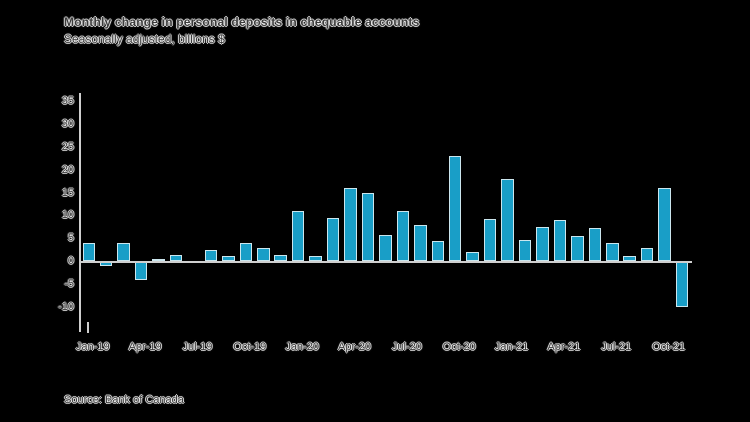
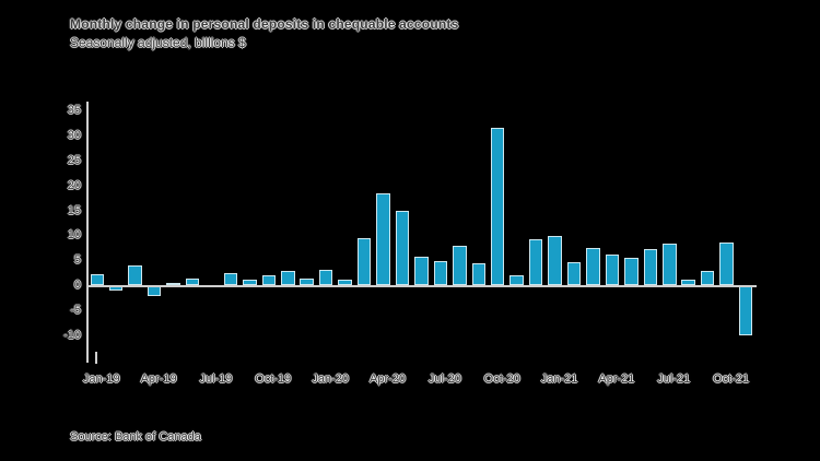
Jan-19: 4 -> 2
Apr-19: -4 -> -2
Oct-19: 4 -> 2
Jan-20: 11 -> 3
Apr-20: 16 -> 18
Jul-20: 11 -> 5
Oct-20: 23 -> 32
Jan-21: 18 -> 10
Apr-21: 9 -> 6
Jul-21: 4 -> 8
Oct-21: 16 -> 9
